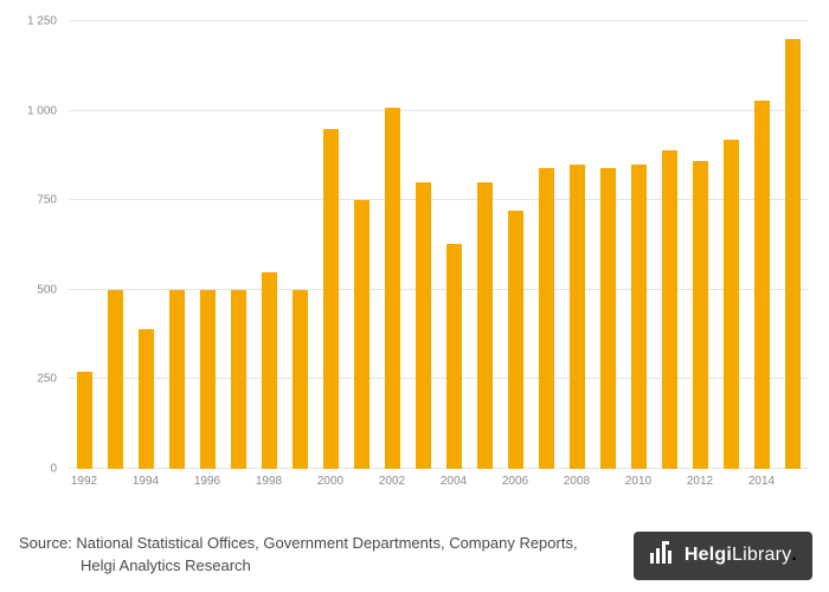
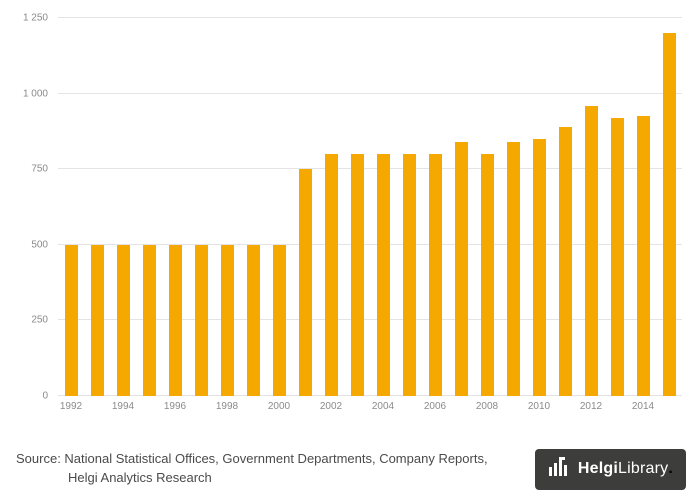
1992: 270 -> 500
1994: 390 -> 500
1998: 550 -> 500
2000: 950 -> 500
2002: 1010 -> 800
2004: 630 -> 800
2006: 720 -> 800
2008: 850 -> 800
2012: 860 -> 960
2014: 1030 -> 920
